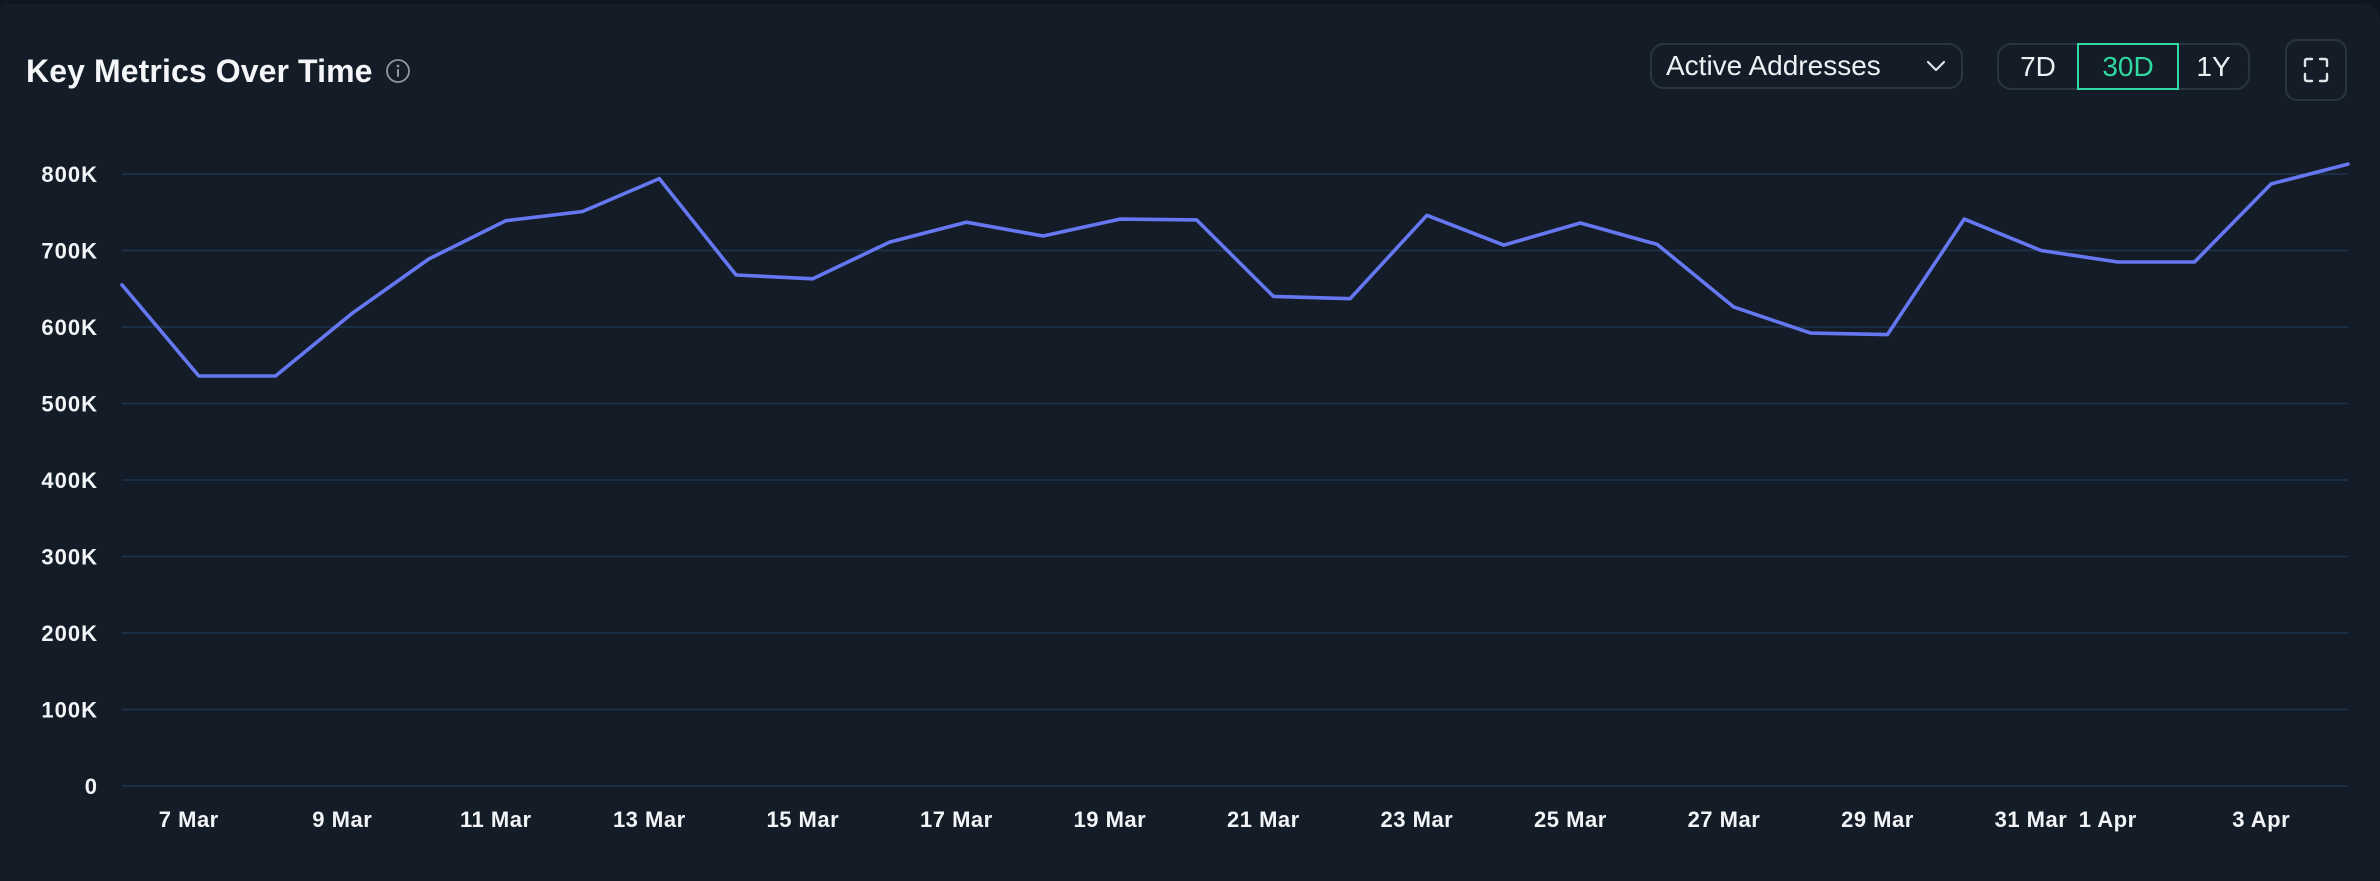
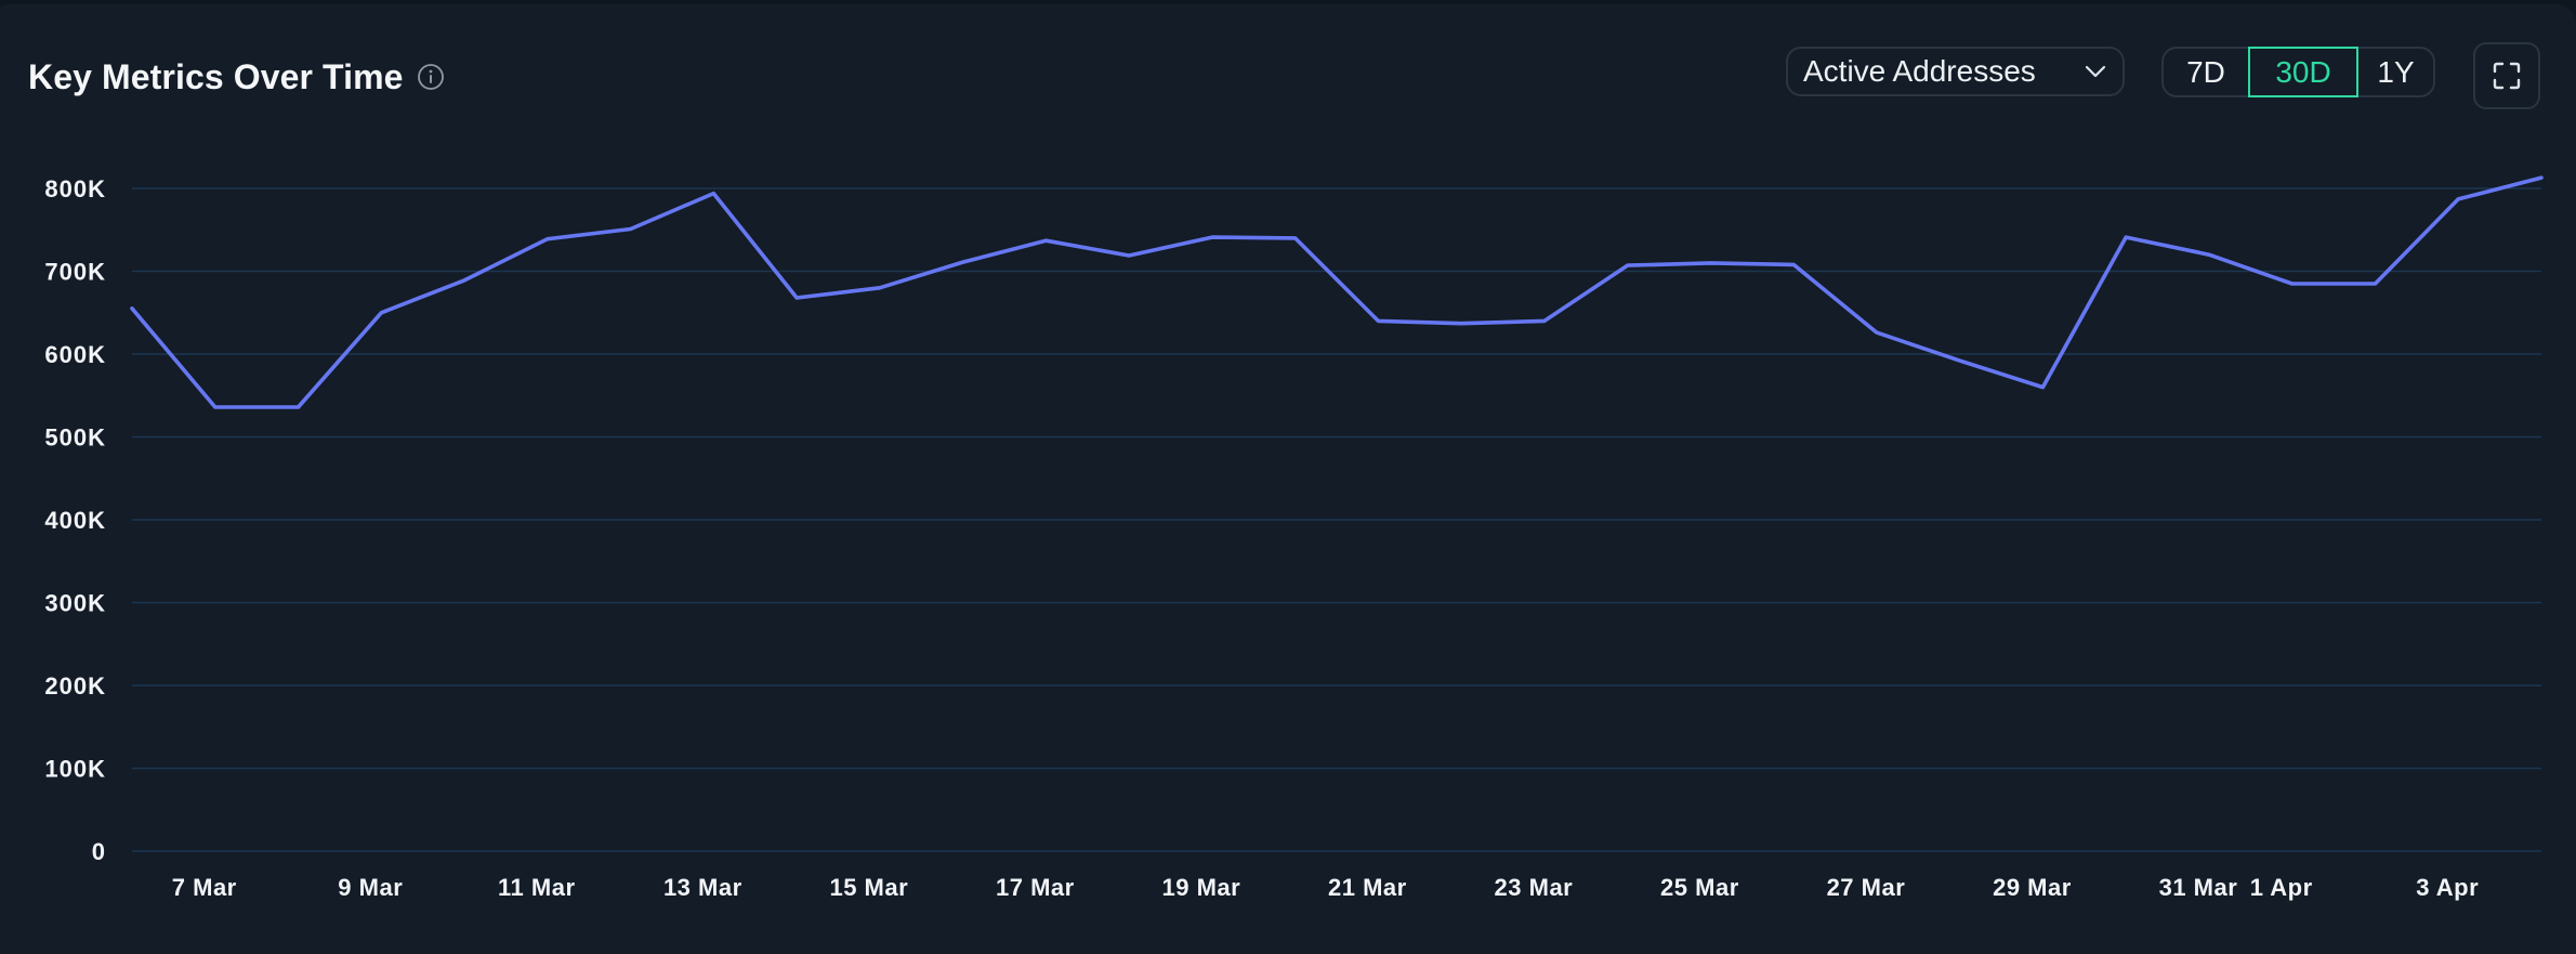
9 Mar: 620K -> 650K
15 Mar: 660K -> 680K
23 Mar: 750K -> 640K
25 Mar: 740K -> 710K
29 Mar: 590K -> 560K
31 Mar: 700K -> 720K
